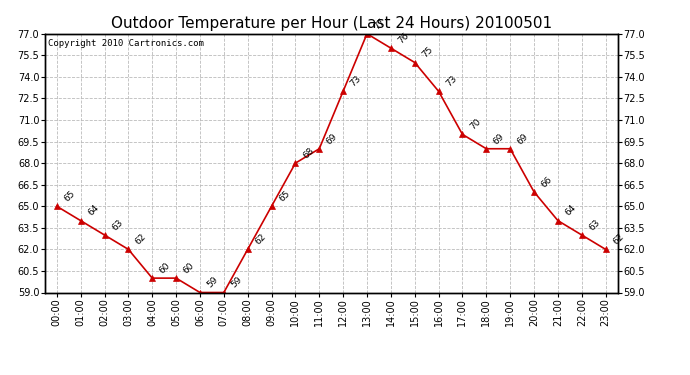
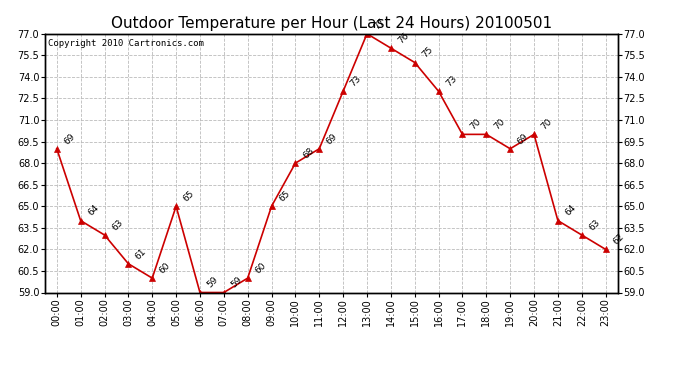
00:00: 65 -> 69
03:00: 62 -> 61
05:00: 60 -> 65
08:00: 62 -> 60
18:00: 69 -> 70
20:00: 66 -> 70
